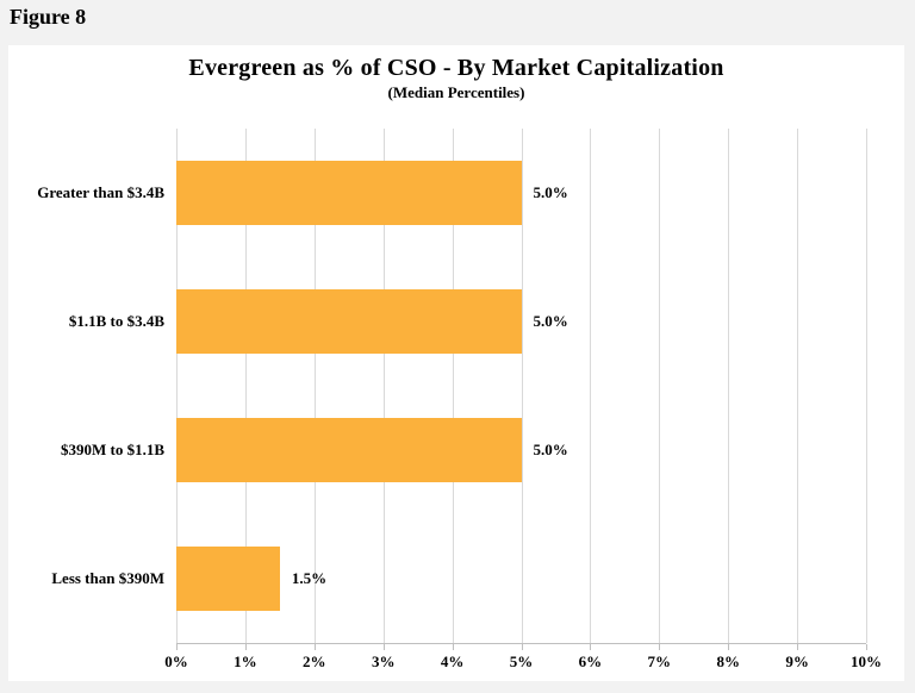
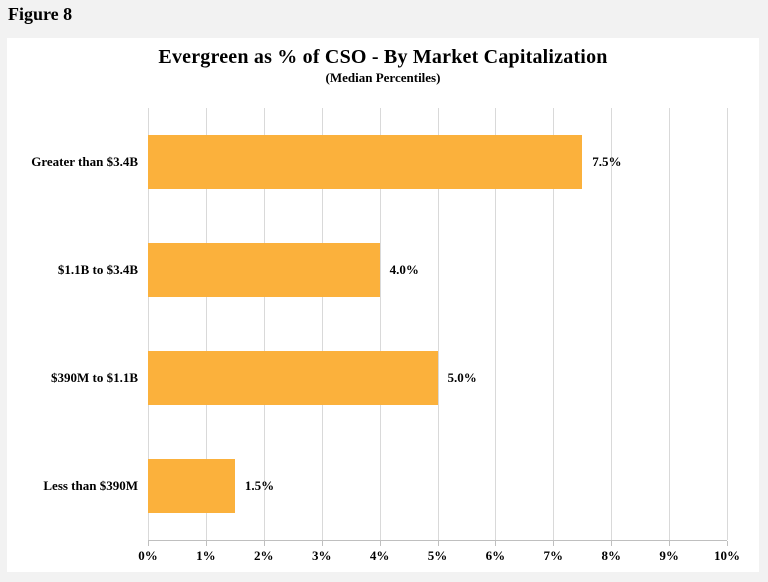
Greater than $3.4B: 5.0% -> 7.5%
$1.1B to $3.4B: 5.0% -> 4.0%
